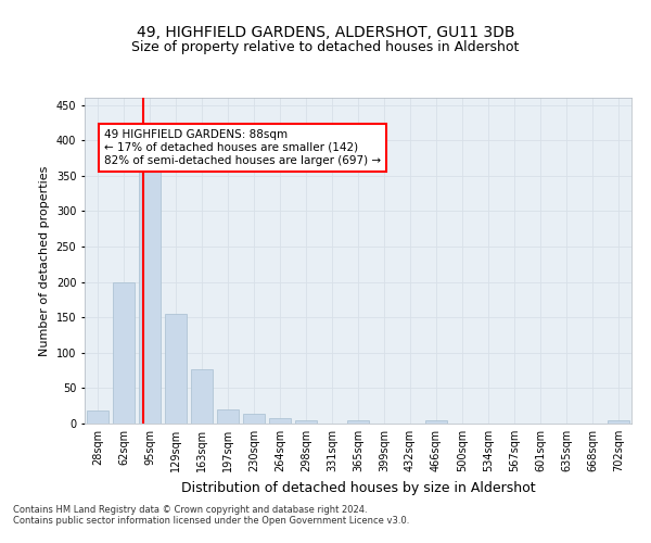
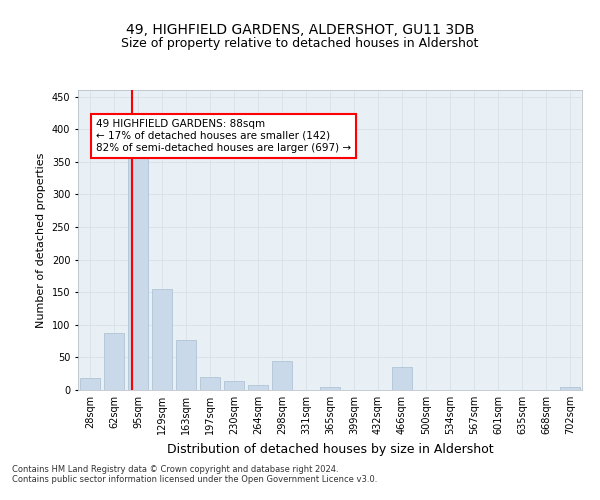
62sqm: 200 -> 88
298sqm: 5 -> 44
466sqm: 4 -> 36
